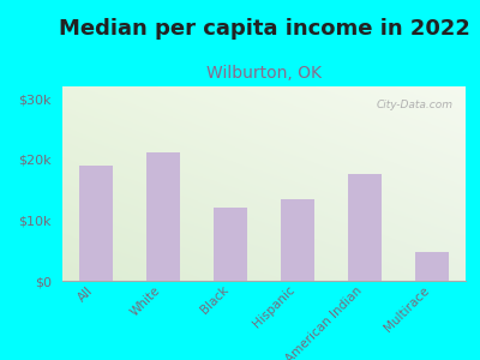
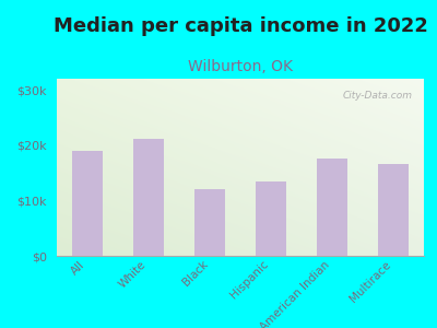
Multirace: $4.8k -> $16.5k
